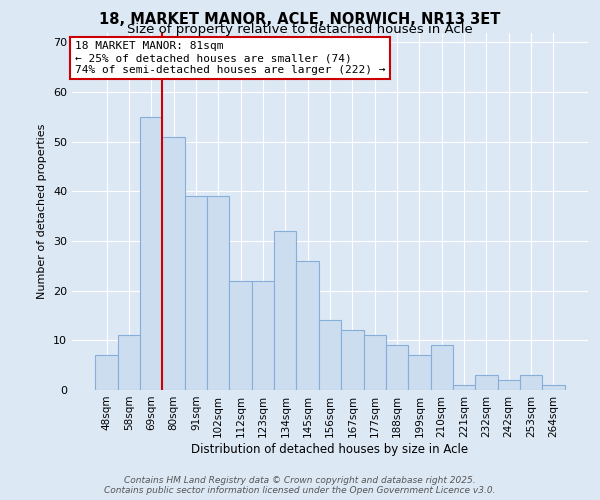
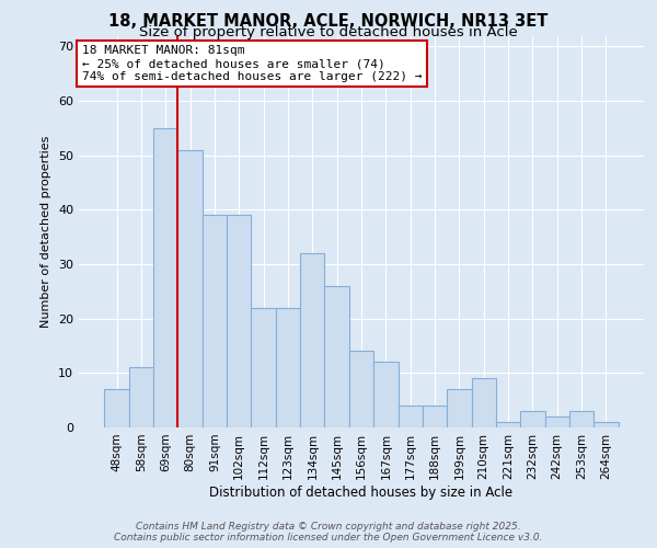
177sqm: 11 -> 4
188sqm: 9 -> 4
